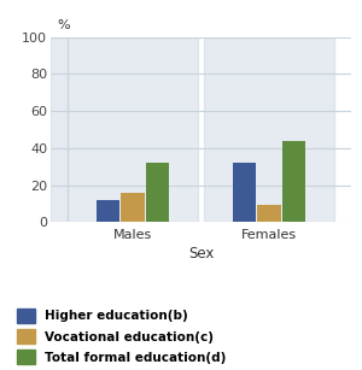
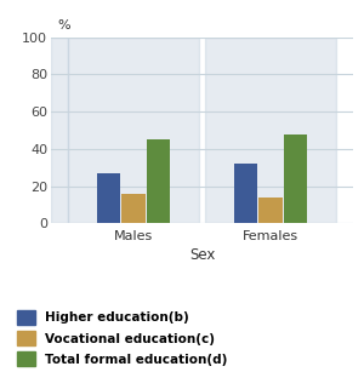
Higher education(b)/Males: 12 -> 27
Total formal education(d)/Males: 32 -> 45
Vocational education(c)/Females: 9 -> 14
Total formal education(d)/Females: 44 -> 48
